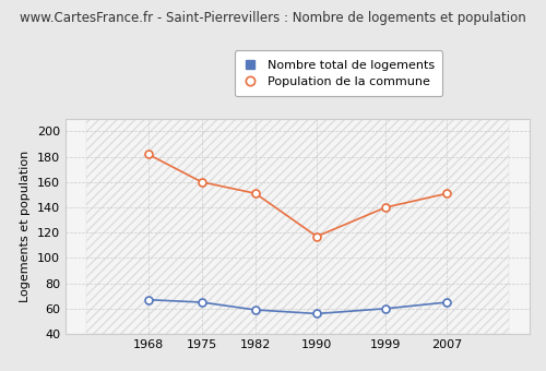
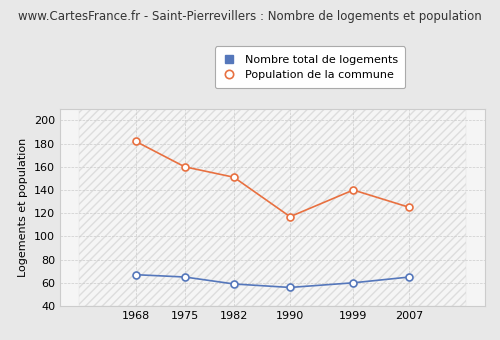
Population de la commune/2007: 151 -> 125
